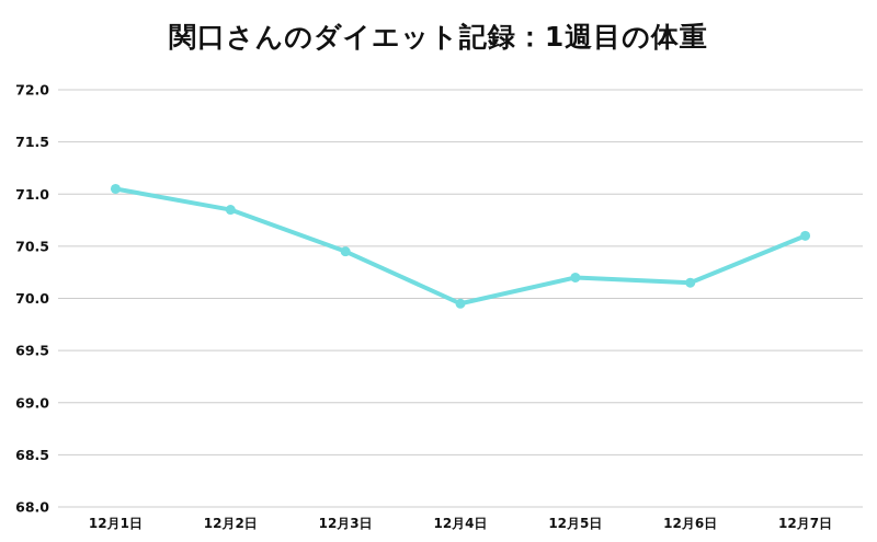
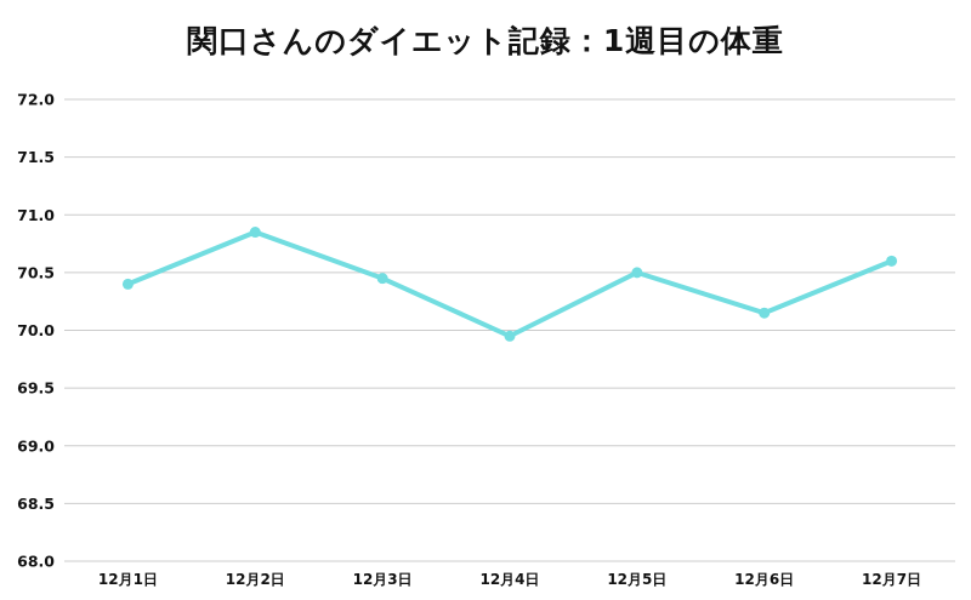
12月1日: 71.0 -> 70.4
12月5日: 70.2 -> 70.5
